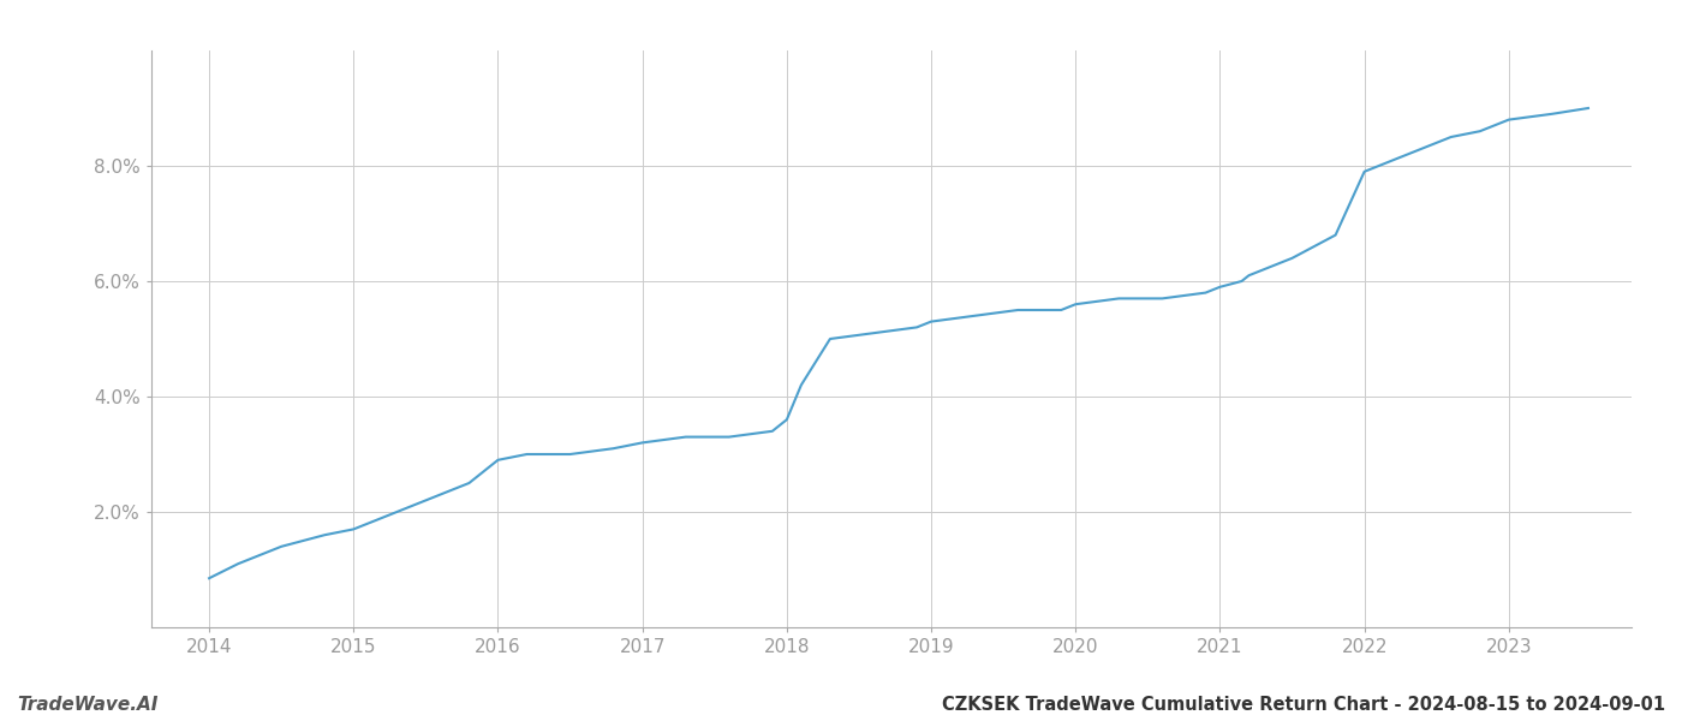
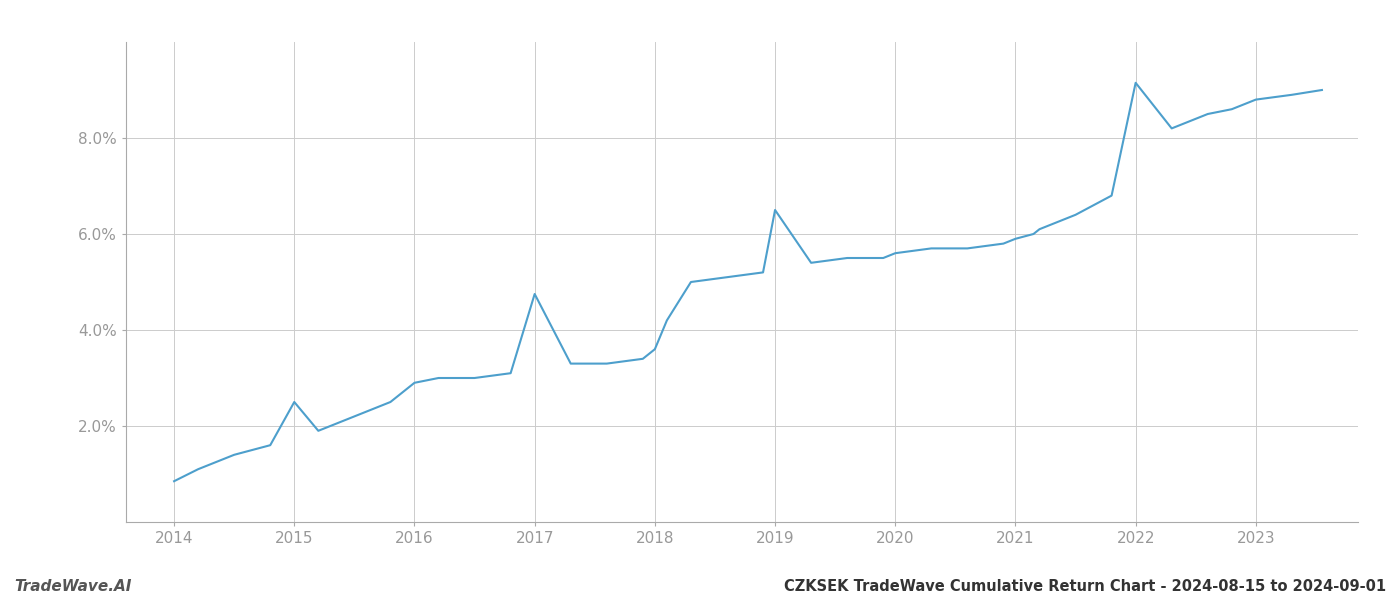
2015: 1.70% -> 2.50%
2017: 3.20% -> 4.75%
2019: 5.30% -> 6.50%
2022: 7.90% -> 9.15%
